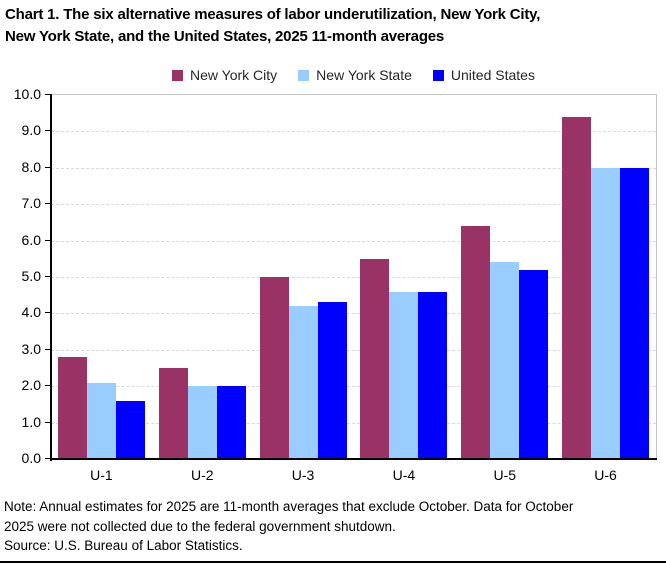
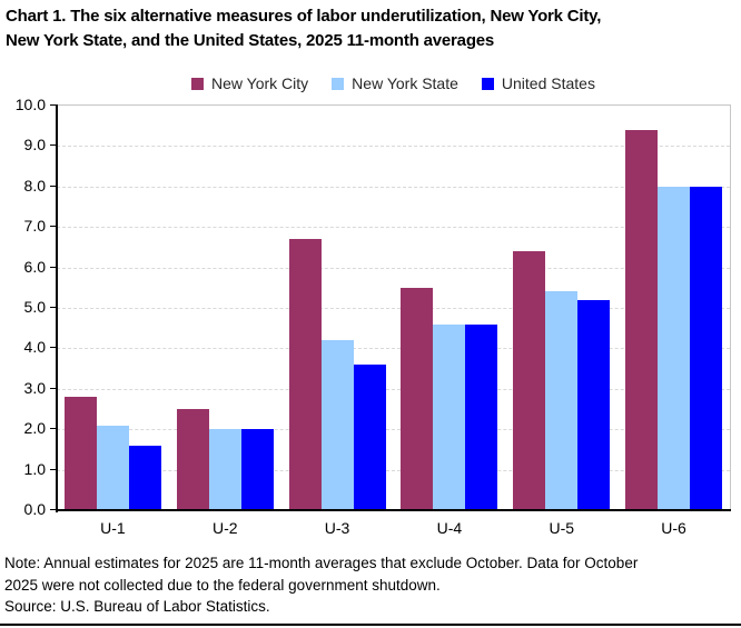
New York City/U-3: 5.0 -> 6.7
United States/U-3: 4.3 -> 3.6
